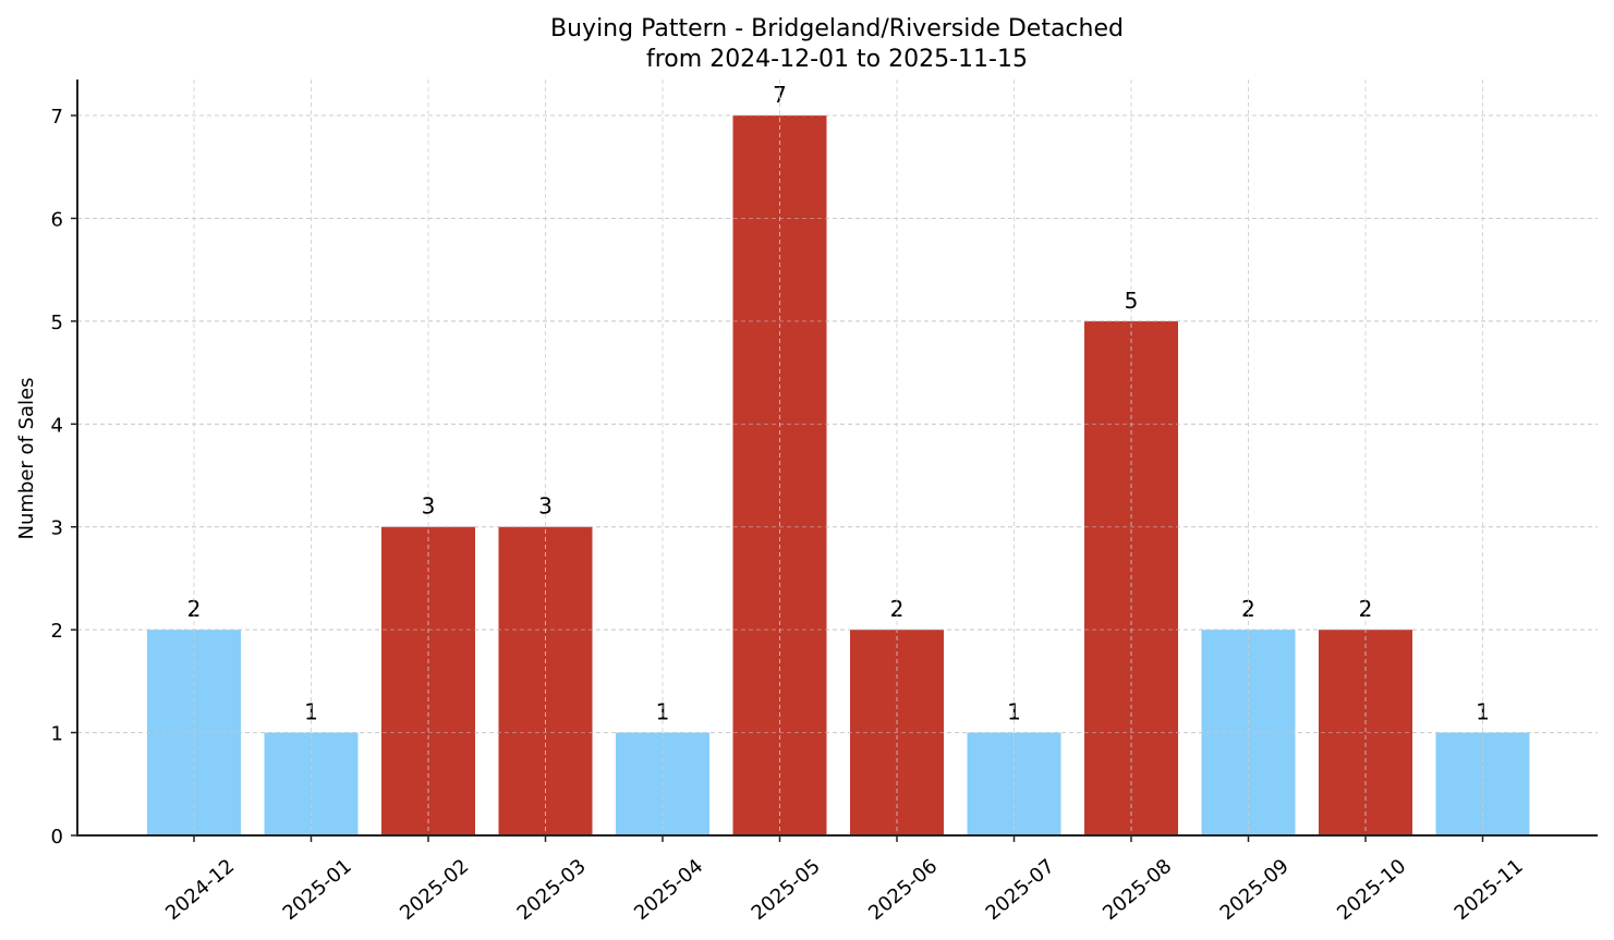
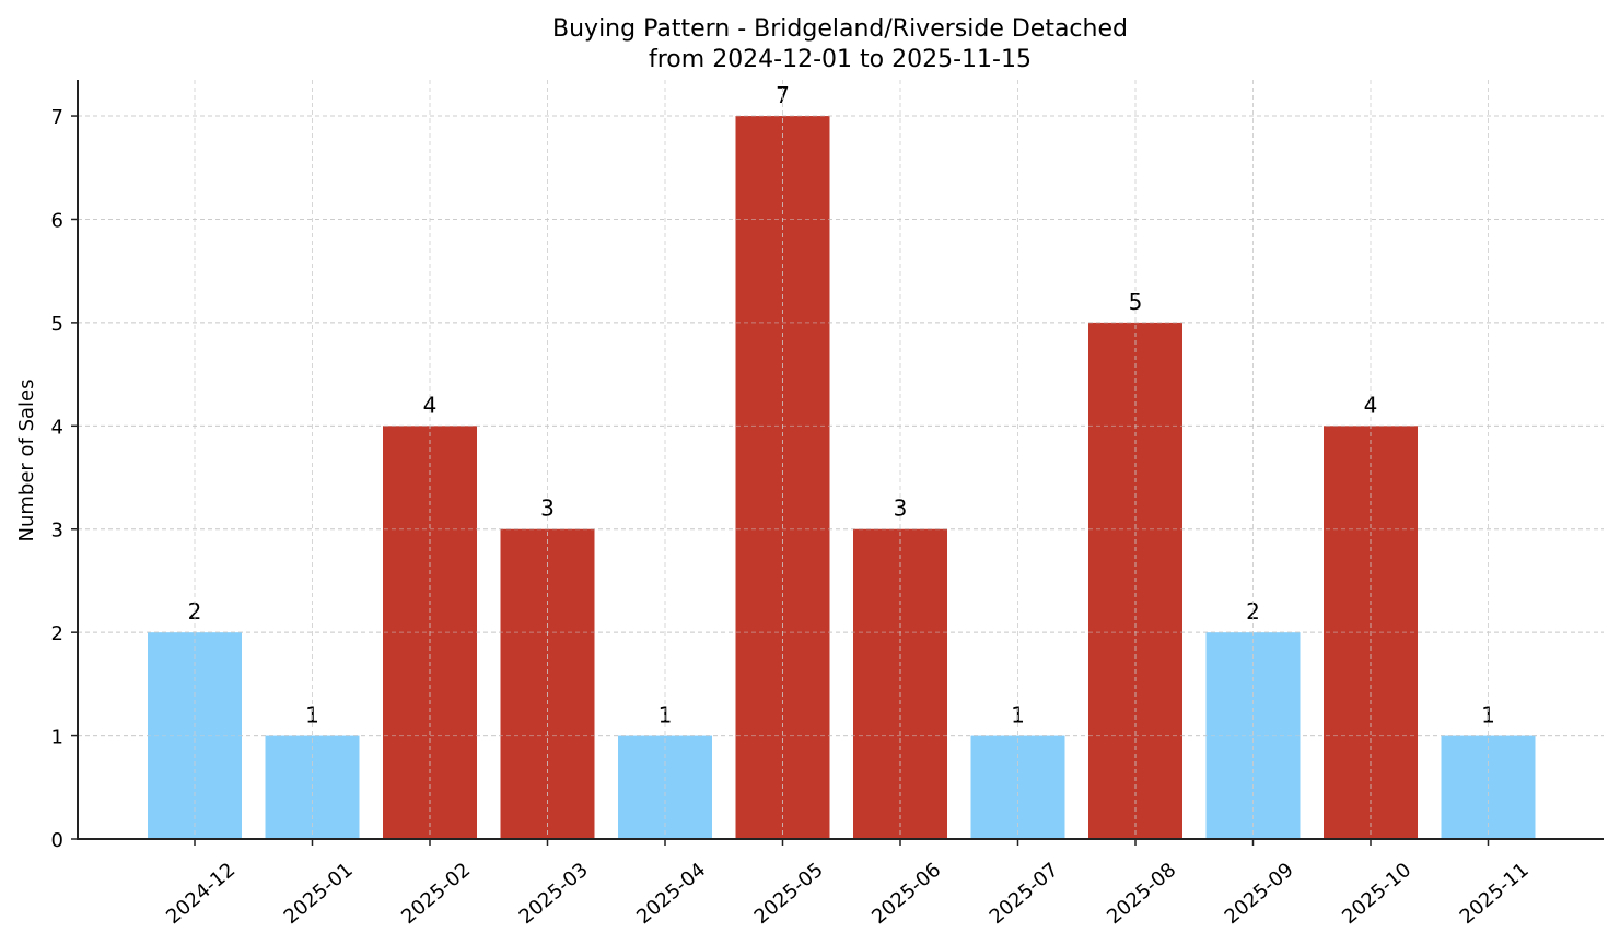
2025-02: 3 -> 4
2025-06: 2 -> 3
2025-10: 2 -> 4
